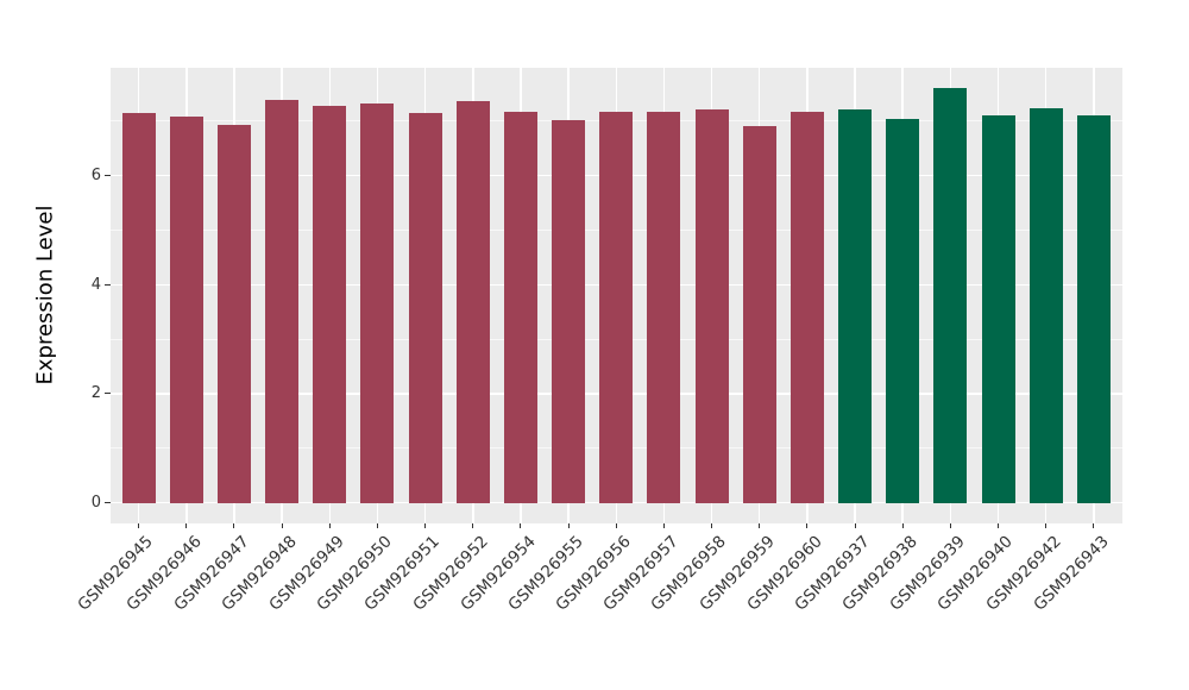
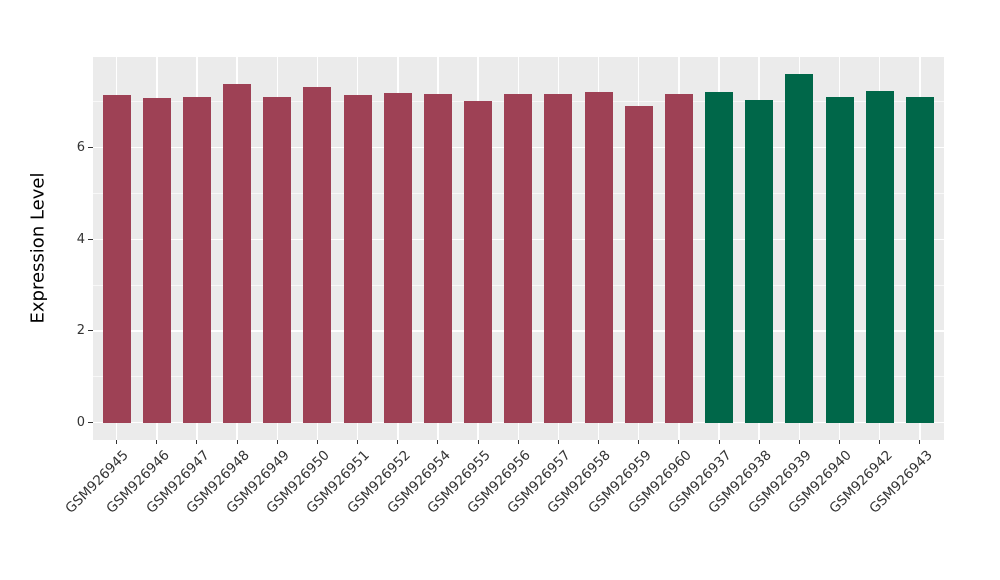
GSM926947: 6.9 -> 7.1
GSM926949: 7.3 -> 7.1
GSM926952: 7.4 -> 7.2
